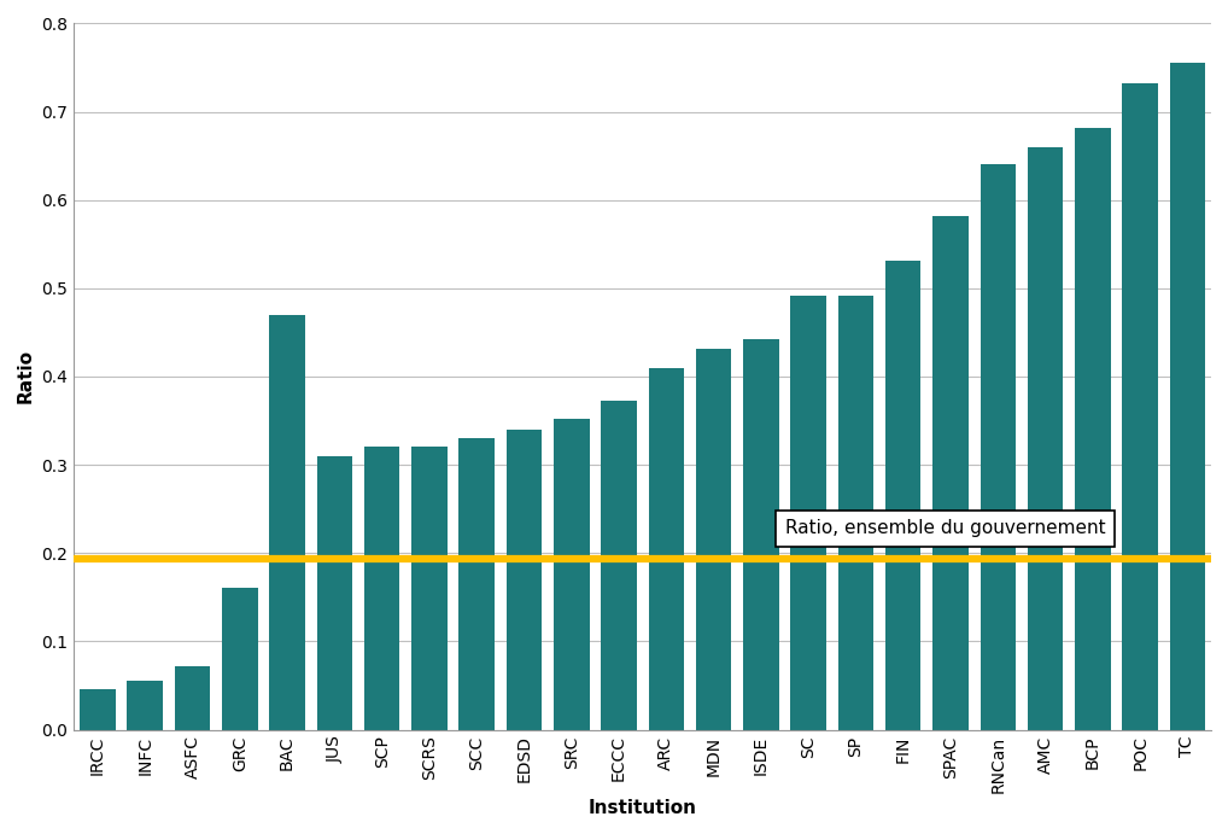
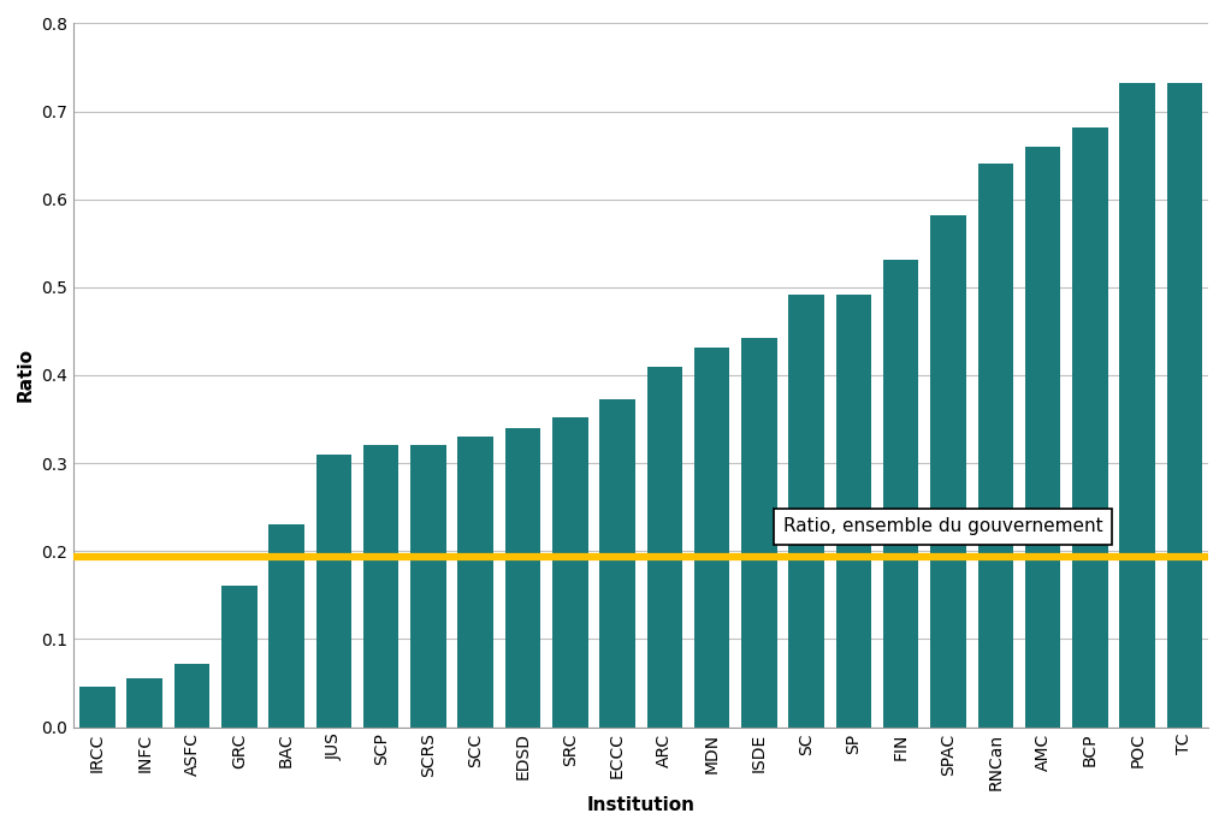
BAC: 0.470 -> 0.231
TC: 0.756 -> 0.732
